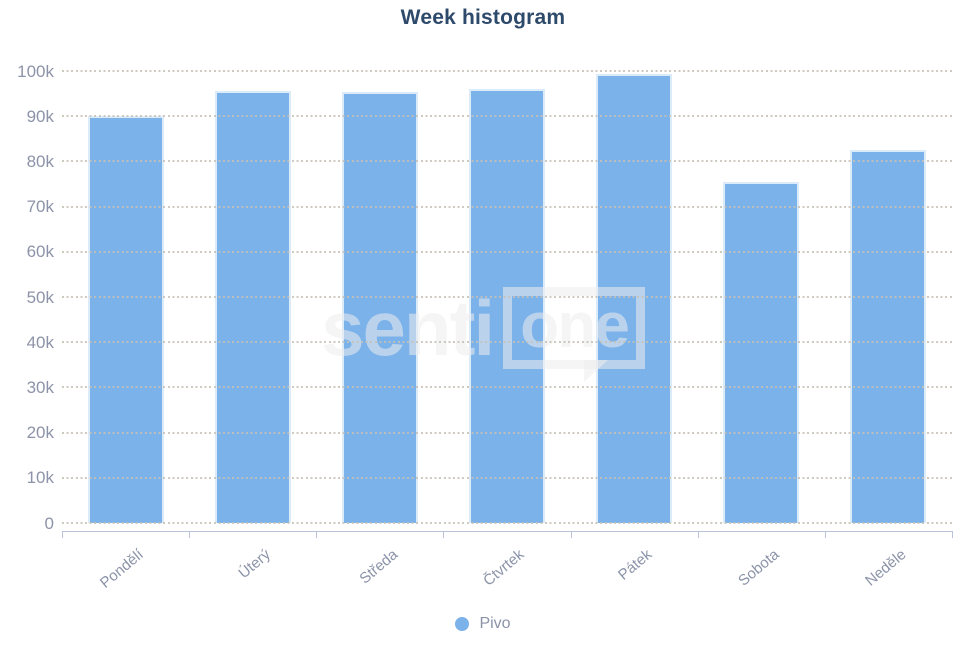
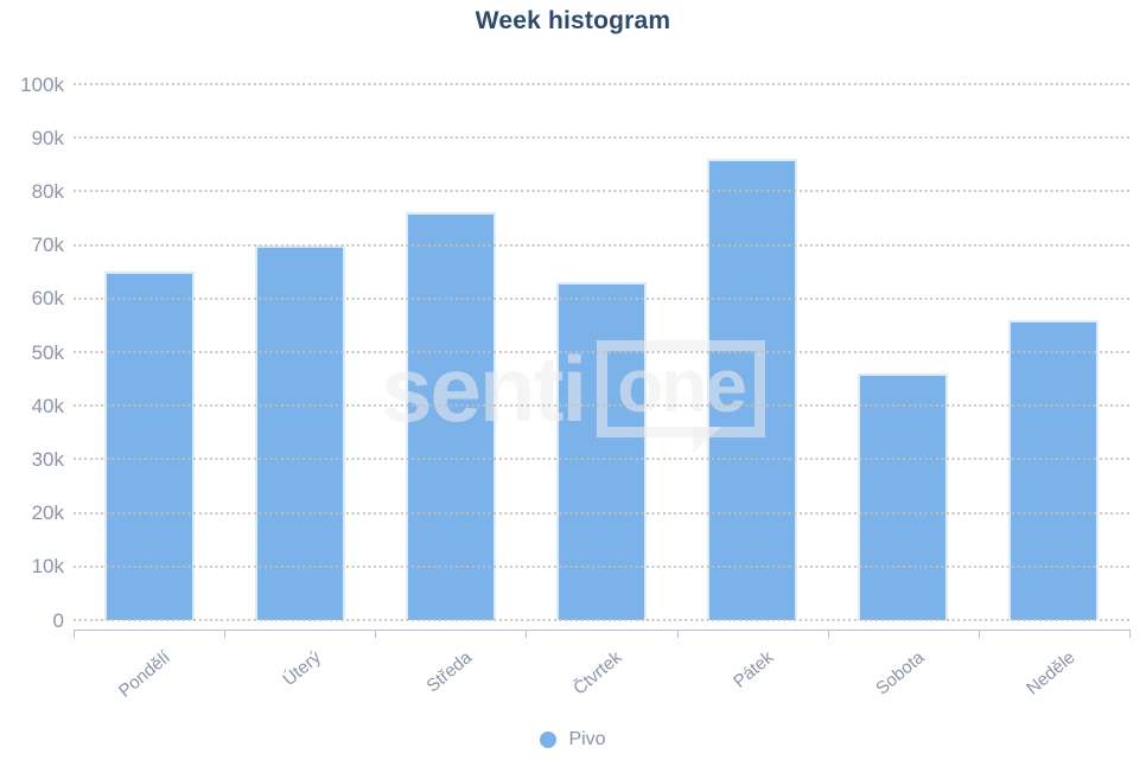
Pondělí: 90k -> 65k
Úterý: 96k -> 70k
Středa: 95k -> 76k
Čtvrtek: 96k -> 63k
Pátek: 99k -> 86k
Sobota: 75k -> 46k
Neděle: 82k -> 56k
